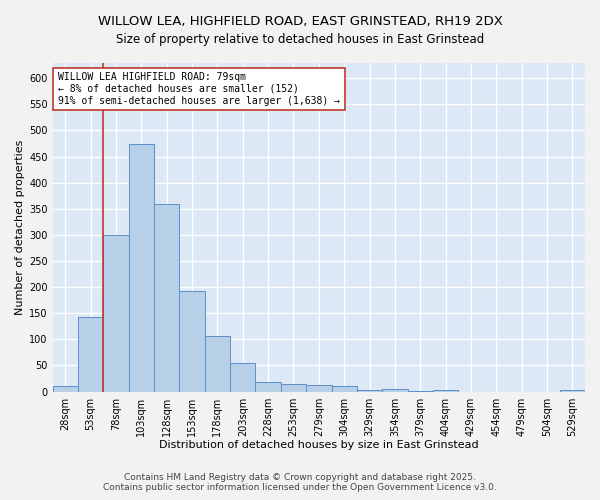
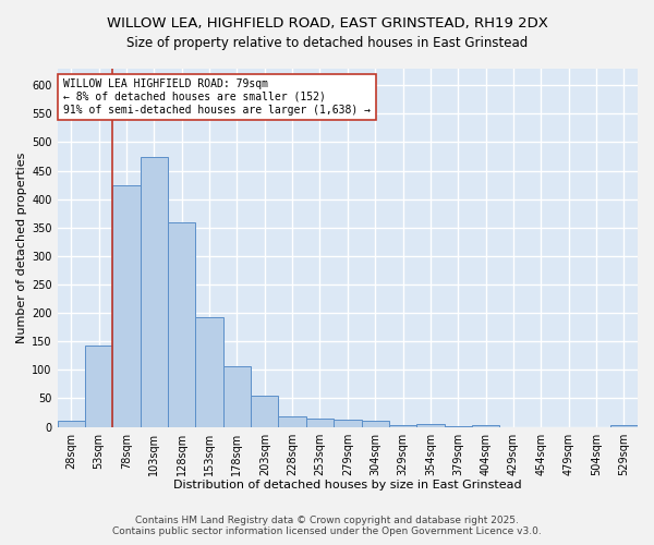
78sqm: 300 -> 424
